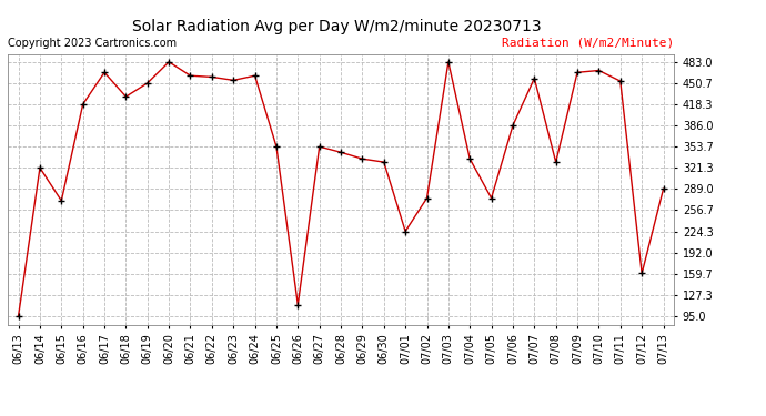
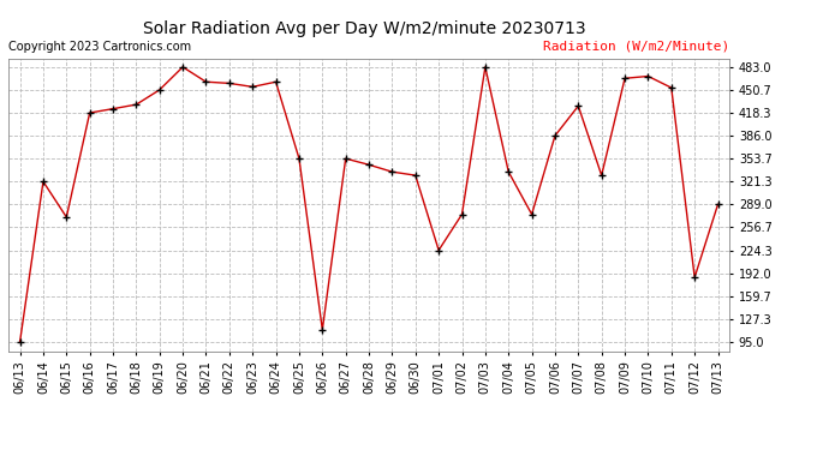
06/17: 467 -> 424
07/07: 458 -> 428
07/12: 160 -> 186
